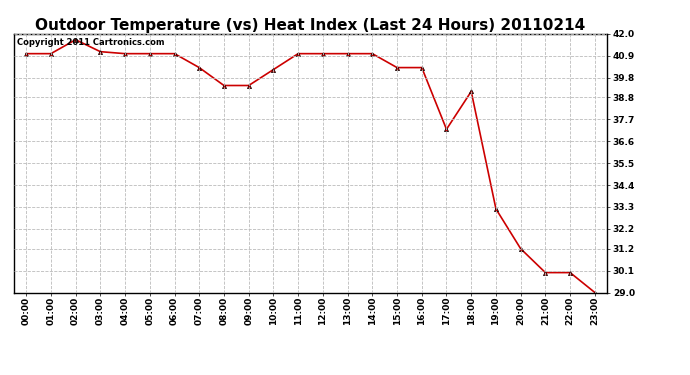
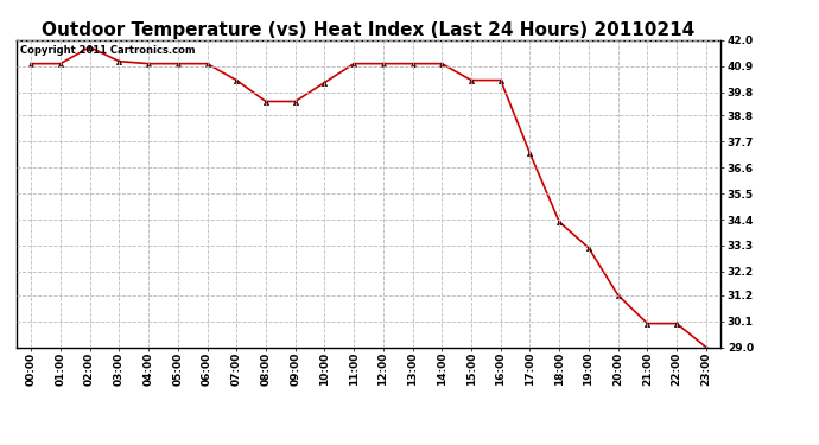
18:00: 39.1 -> 34.3
